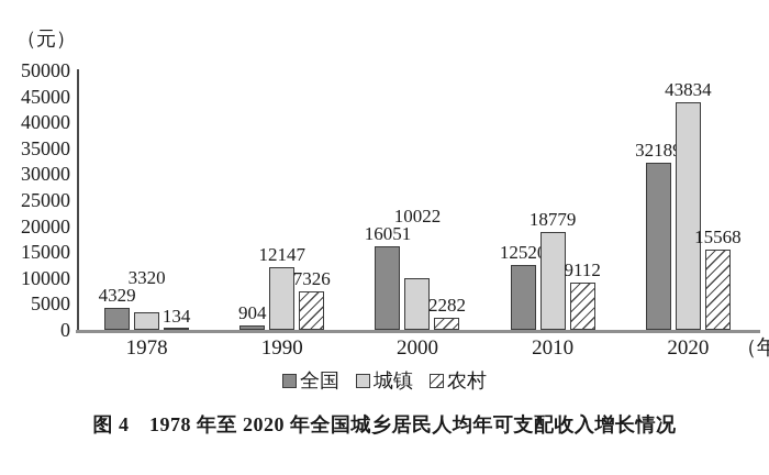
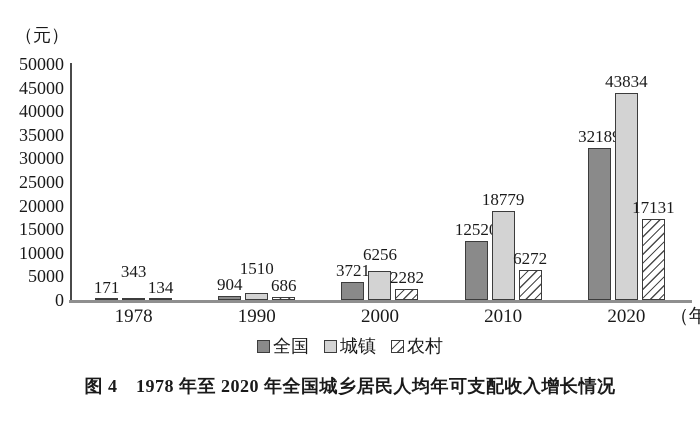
全国/1978: 4329 -> 171
城镇/1978: 3320 -> 343
城镇/1990: 12147 -> 1510
农村/1990: 7326 -> 686
全国/2000: 16051 -> 3721
城镇/2000: 10022 -> 6256
农村/2010: 9112 -> 6272
农村/2020: 15568 -> 17131
